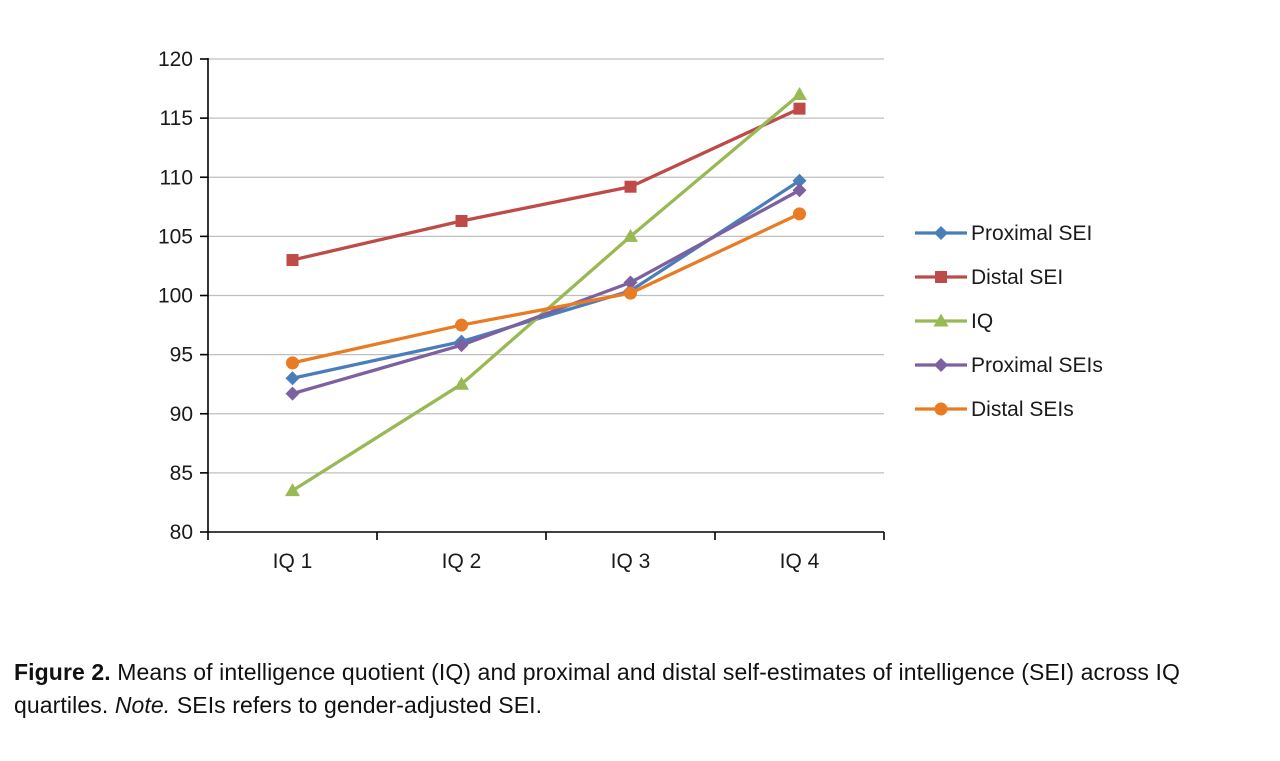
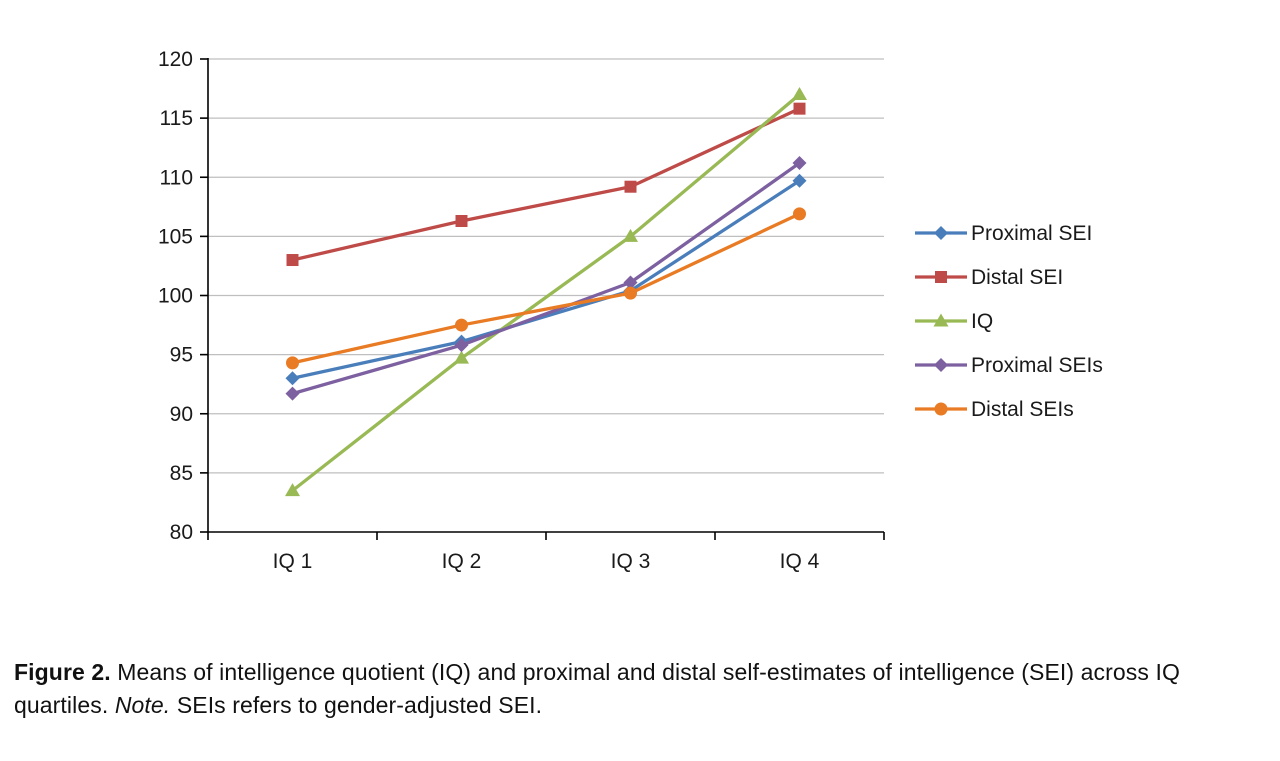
IQ/IQ 2: 92.5 -> 94.7
Proximal SEIs/IQ 4: 108.9 -> 111.2
